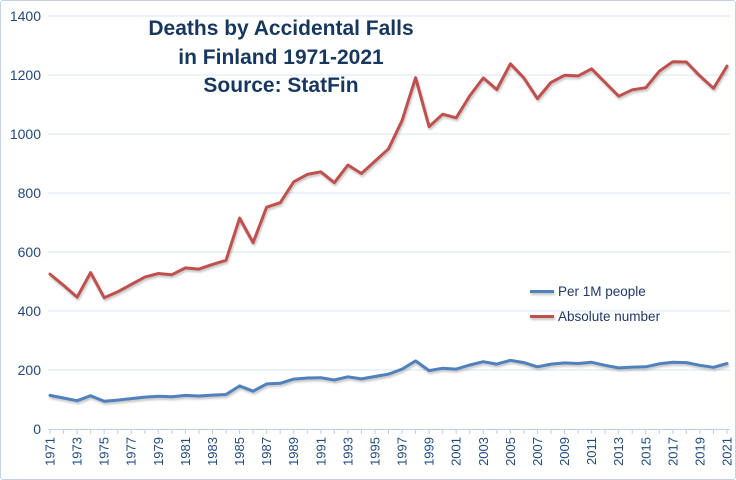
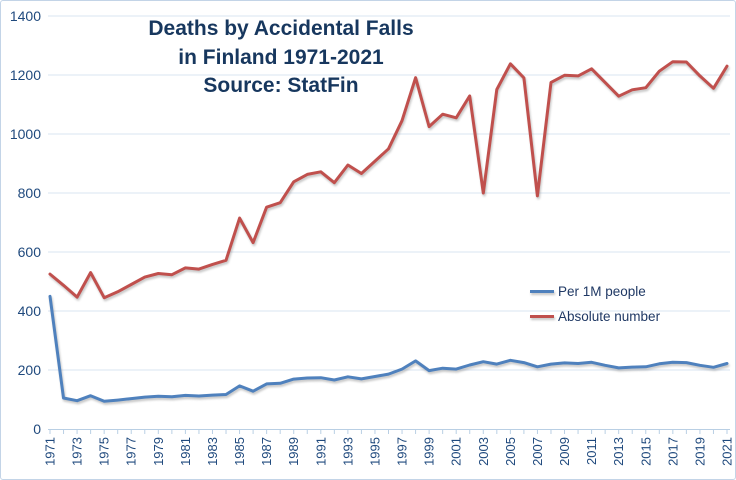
Per 1M people/1971: 110 -> 450
Absolute number/2003: 1190 -> 800
Absolute number/2007: 1120 -> 790
